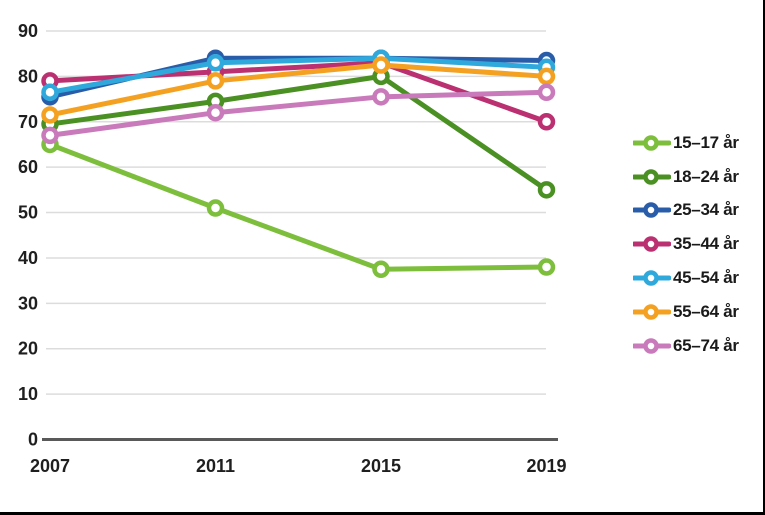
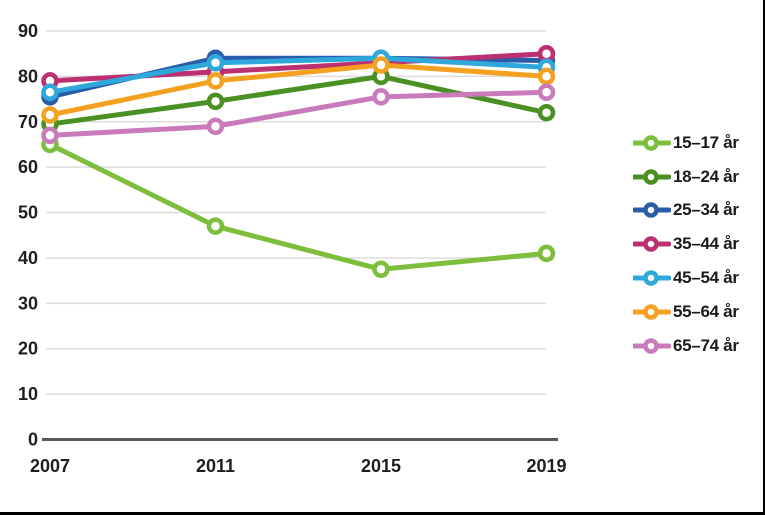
15–17 år/2011: 51 -> 47
65–74 år/2011: 72 -> 69
15–17 år/2019: 38 -> 41
18–24 år/2019: 55 -> 72
35–44 år/2019: 70 -> 85
